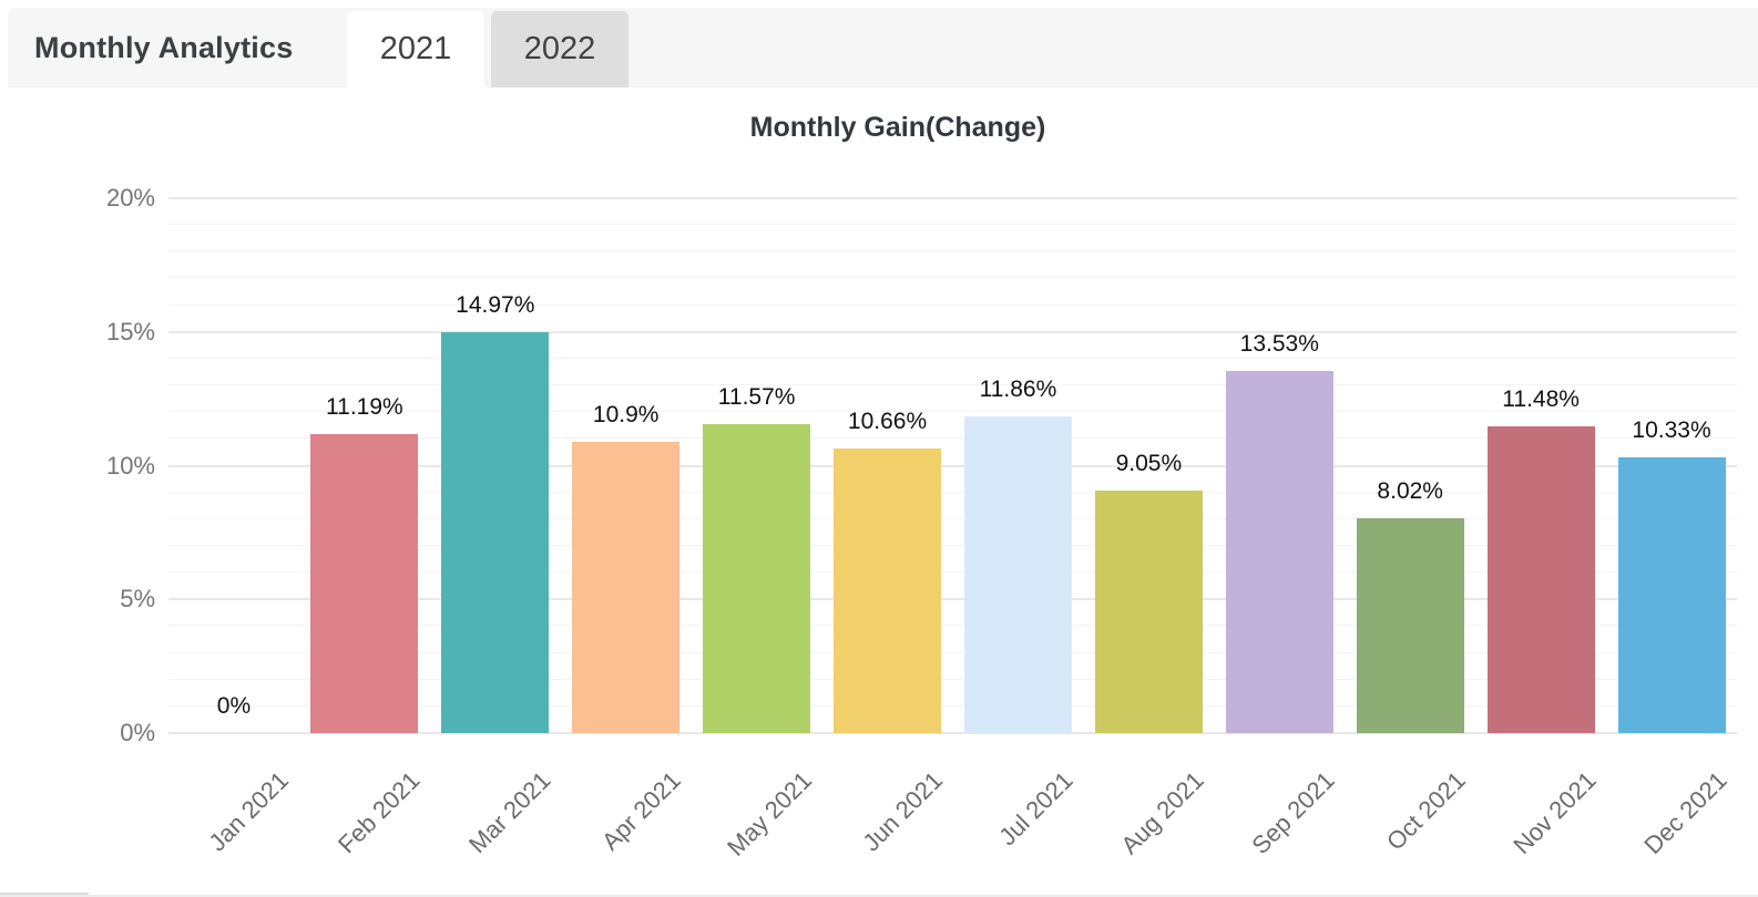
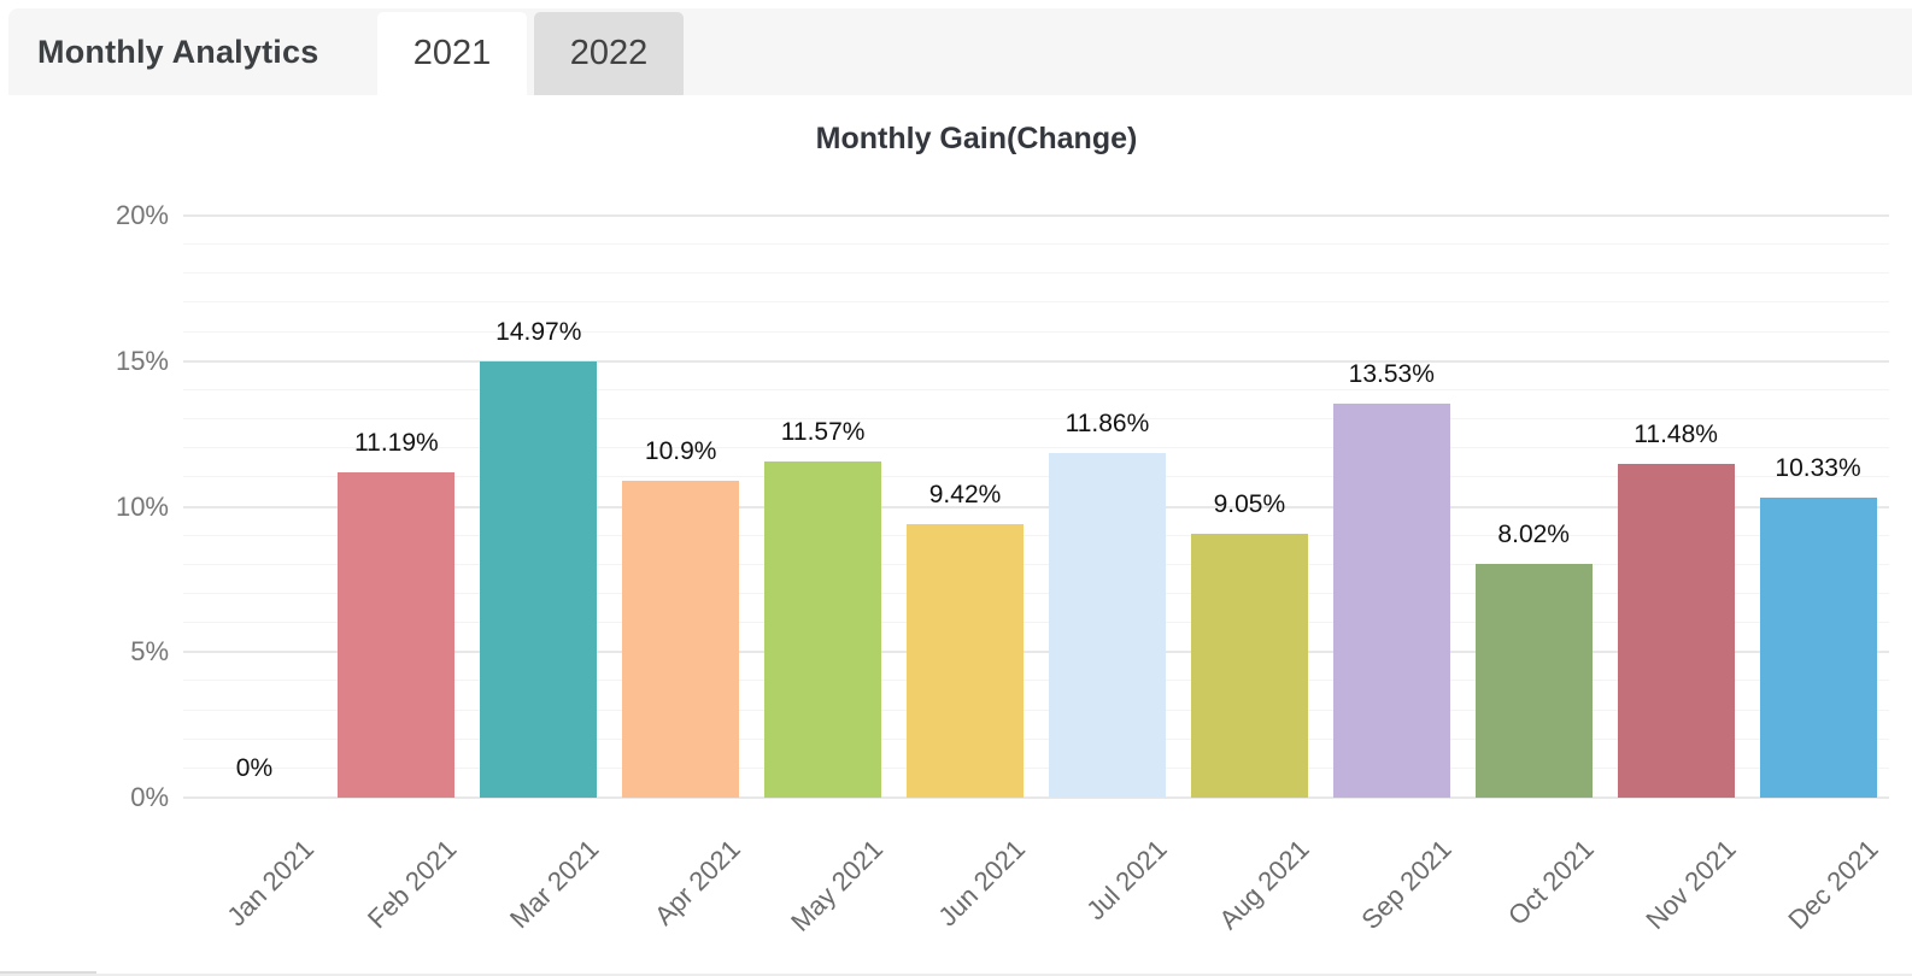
Jun 2021: 10.66% -> 9.42%
